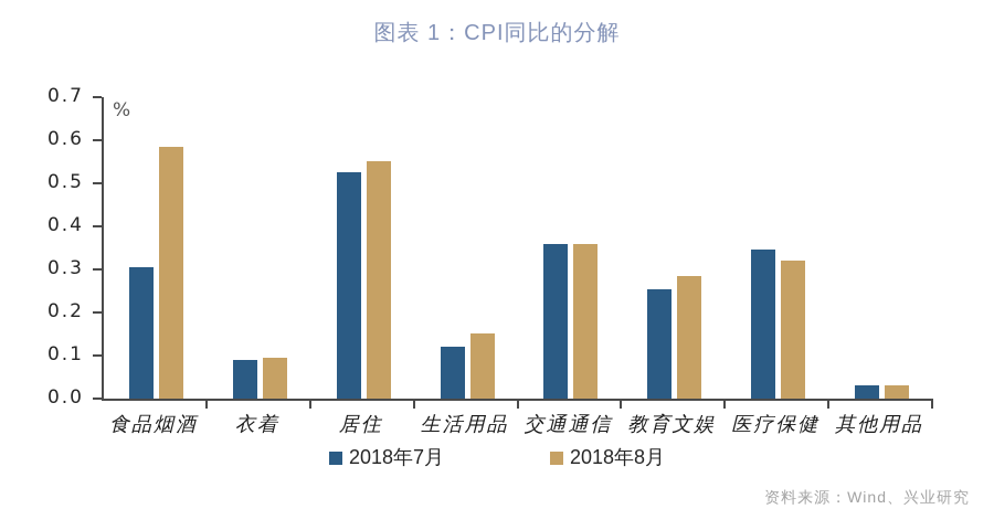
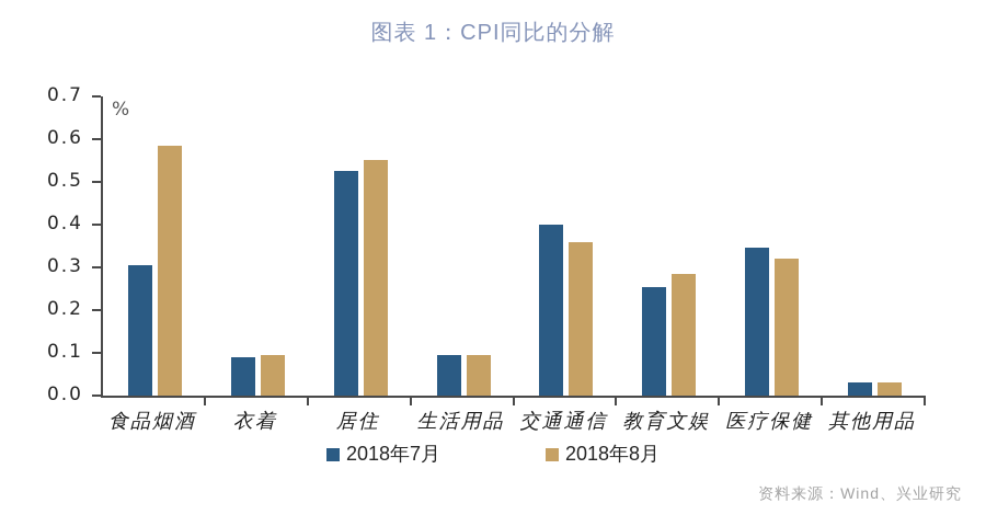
2018年7月/生活用品: 0.12 -> 0.10
2018年8月/生活用品: 0.15 -> 0.10
2018年7月/交通通信: 0.36 -> 0.40
